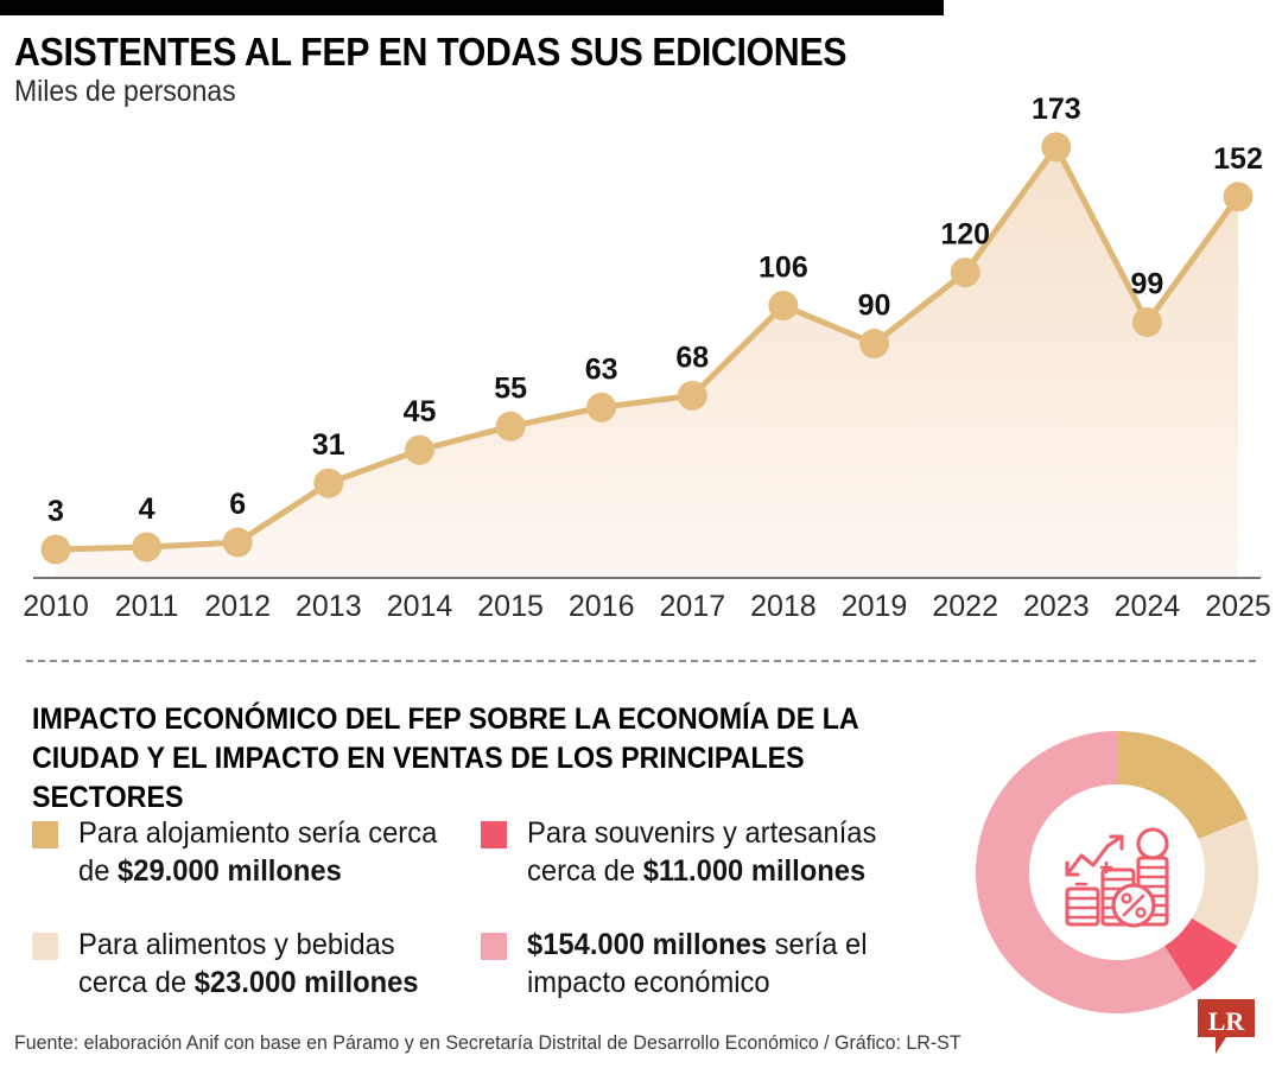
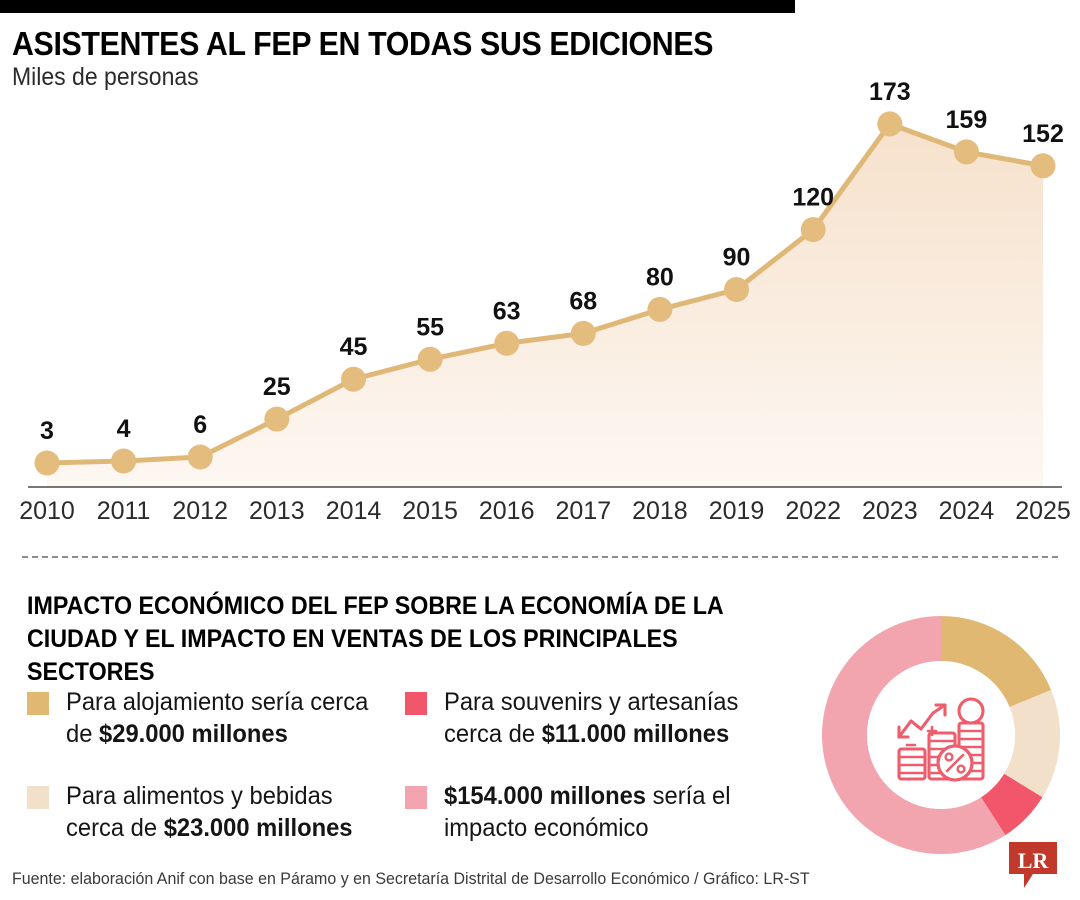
2013: 31 -> 25
2018: 106 -> 80
2024: 99 -> 159
